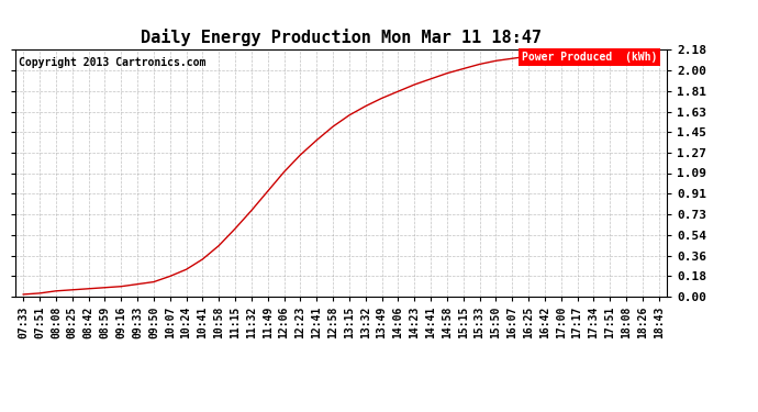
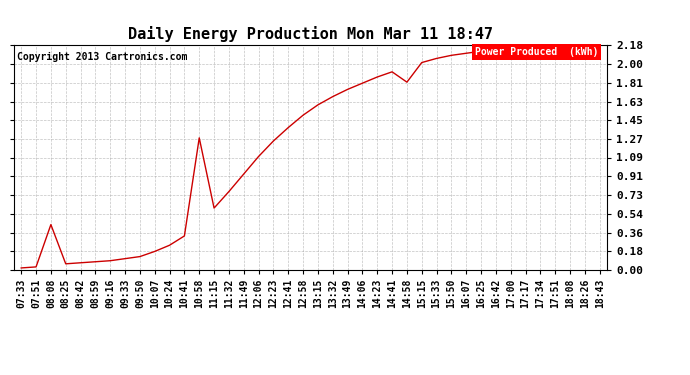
08:08: 0.05 -> 0.44
10:58: 0.45 -> 1.28
14:58: 1.97 -> 1.82
